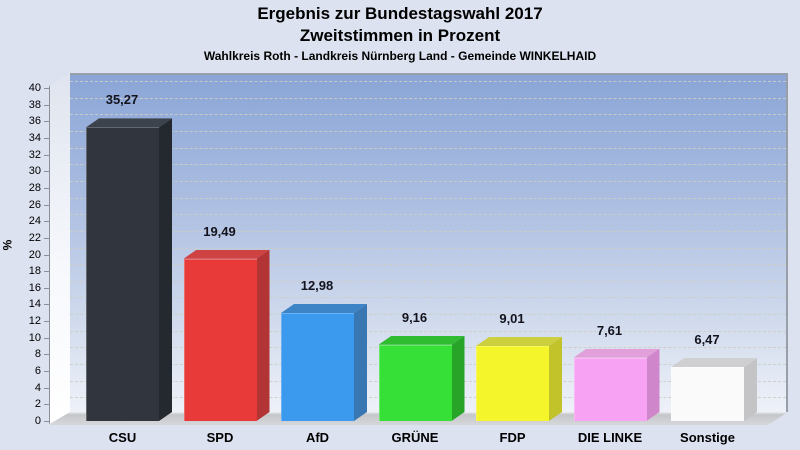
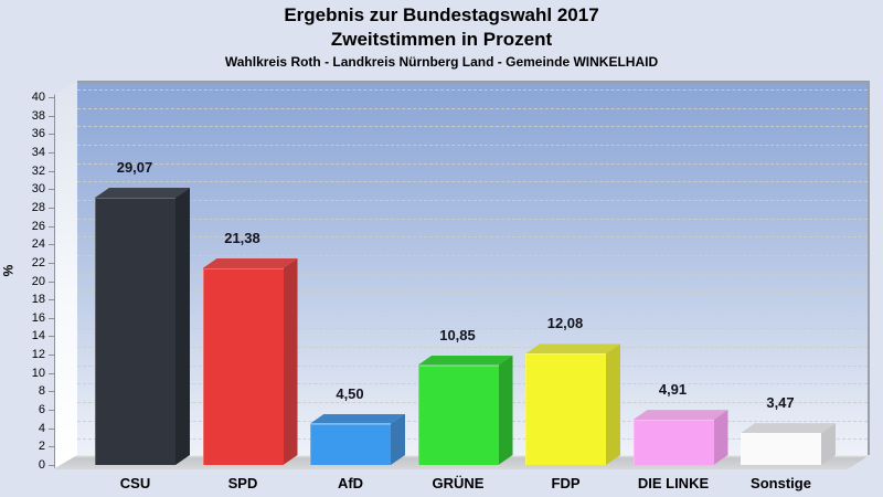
CSU: 35,27 -> 29,07
SPD: 19,49 -> 21,38
AfD: 12,98 -> 4,50
GRÜNE: 9,16 -> 10,85
FDP: 9,01 -> 12,08
DIE LINKE: 7,61 -> 4,91
Sonstige: 6,47 -> 3,47
